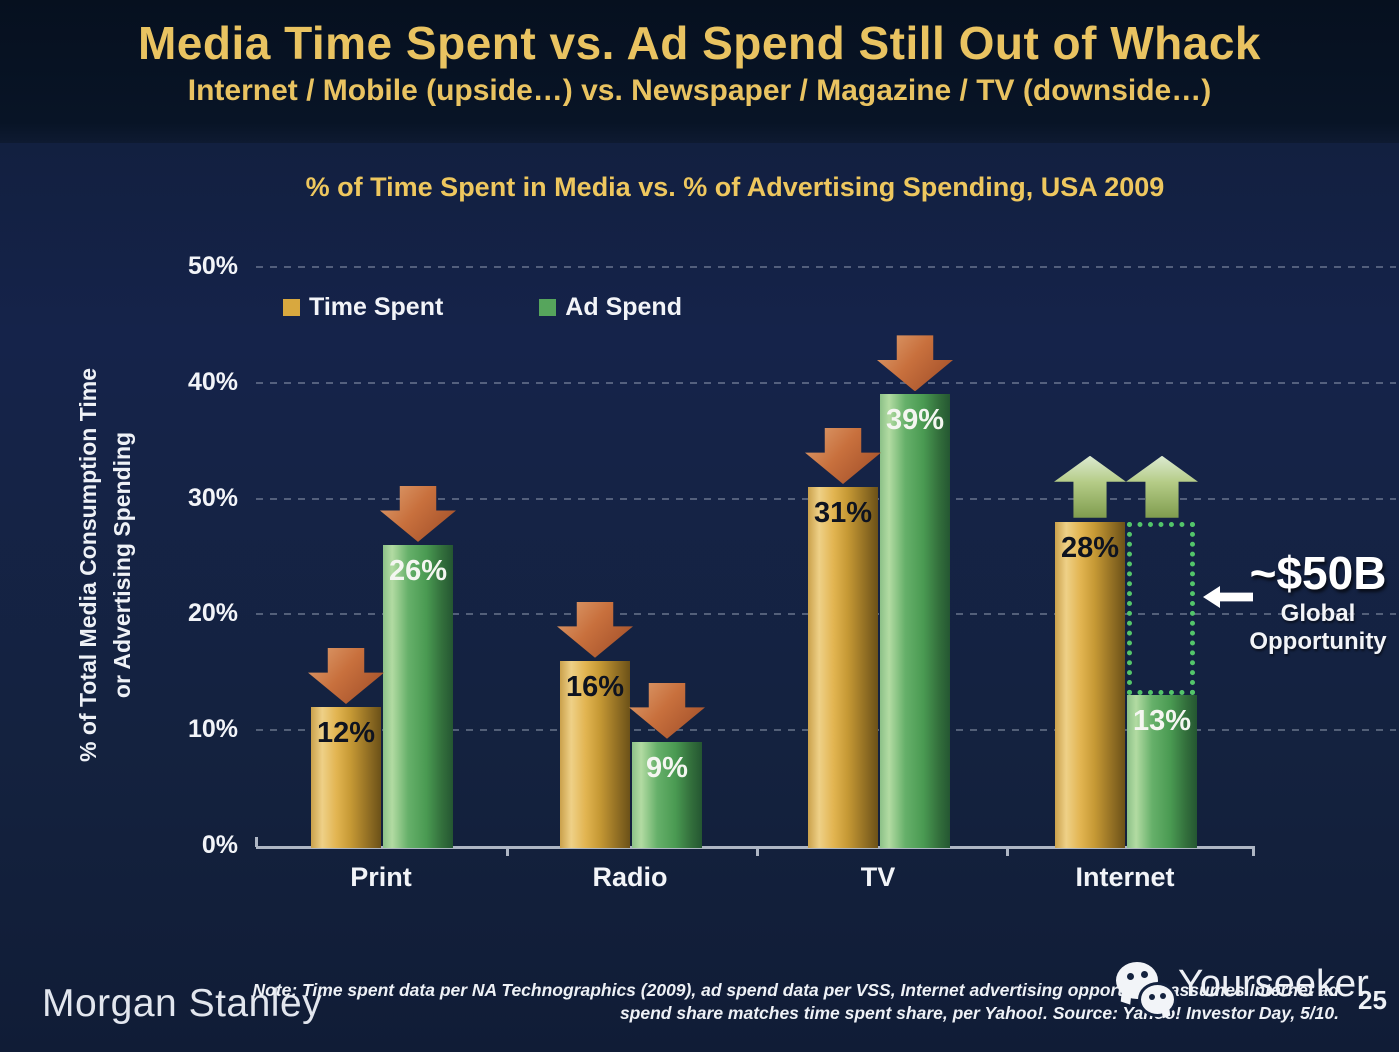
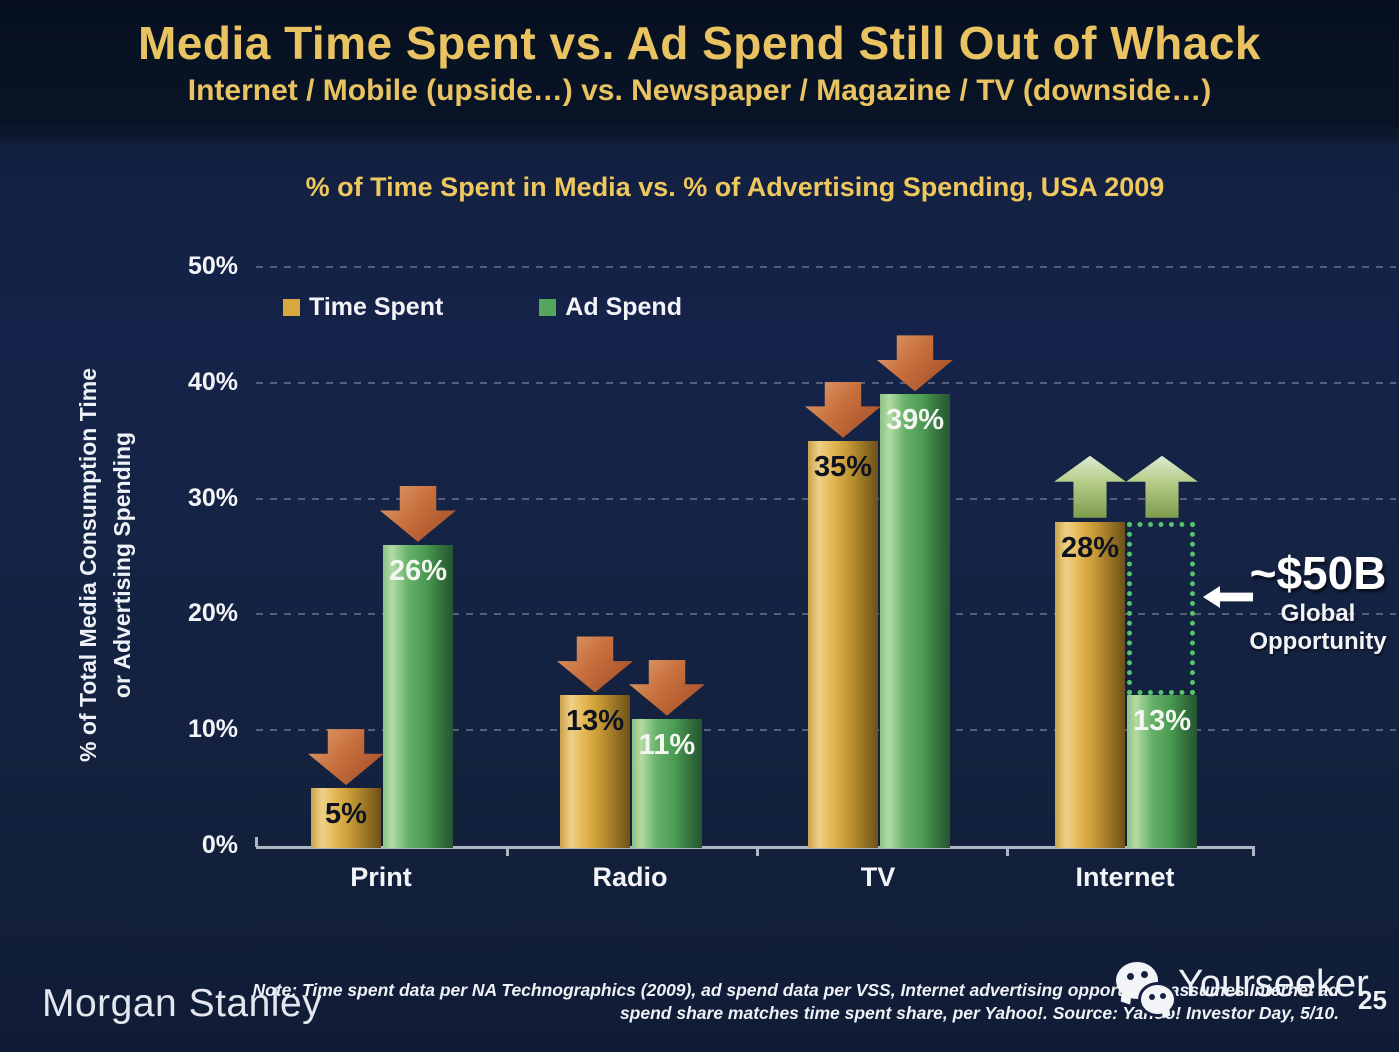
Time Spent/Print: 12% -> 5%
Time Spent/Radio: 16% -> 13%
Ad Spend/Radio: 9% -> 11%
Time Spent/TV: 31% -> 35%
